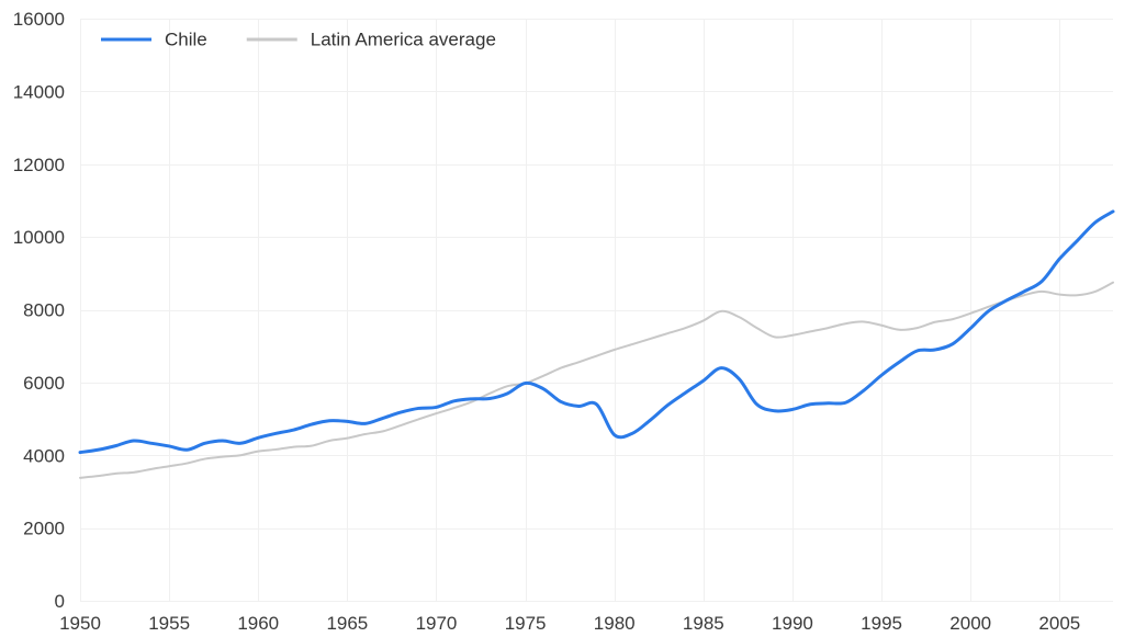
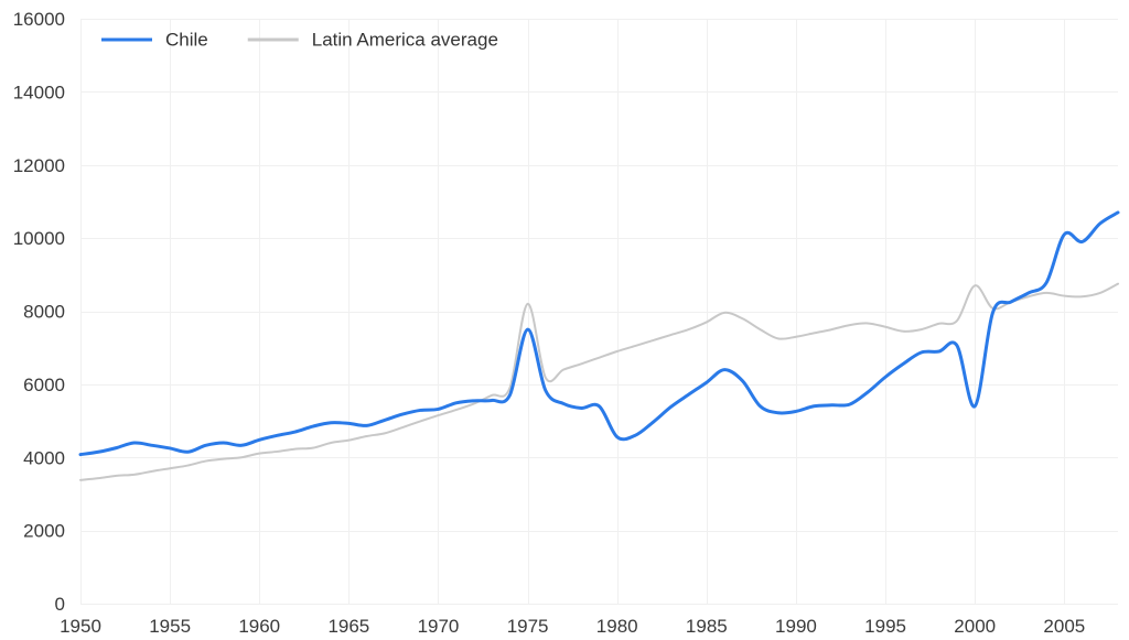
Chile/1975: 6000 -> 7500
Latin America average/1975: 6000 -> 8200
Chile/2000: 7500 -> 5400
Latin America average/2000: 7900 -> 8700
Chile/2005: 9400 -> 10100
